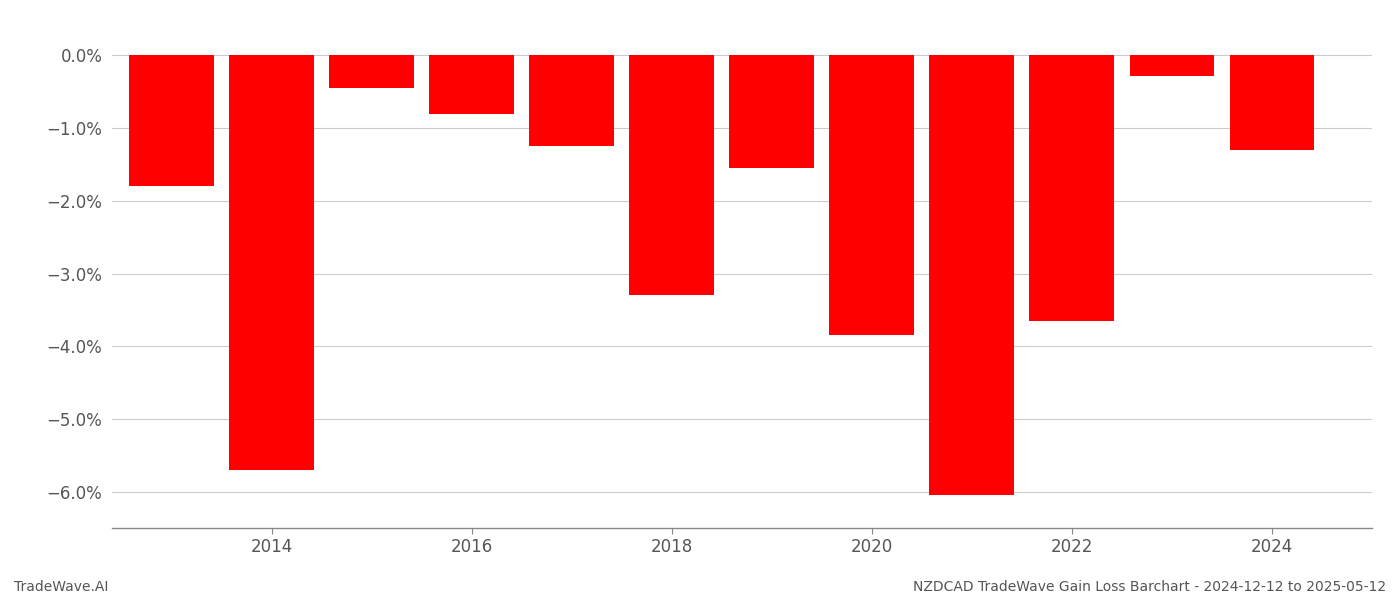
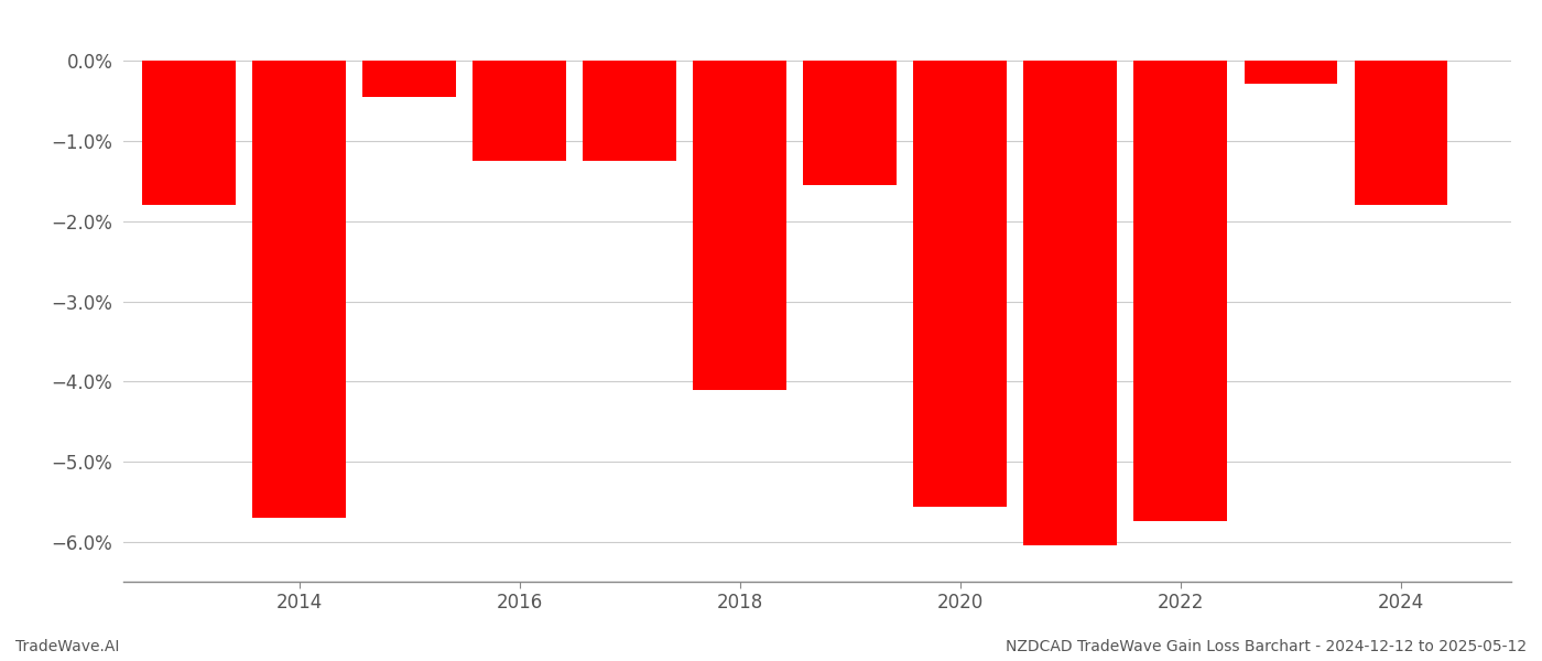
2016: -0.80% -> -1.24%
2018: -3.30% -> -4.10%
2020: -3.85% -> -5.56%
2022: -3.65% -> -5.74%
2024: -1.30% -> -1.80%
